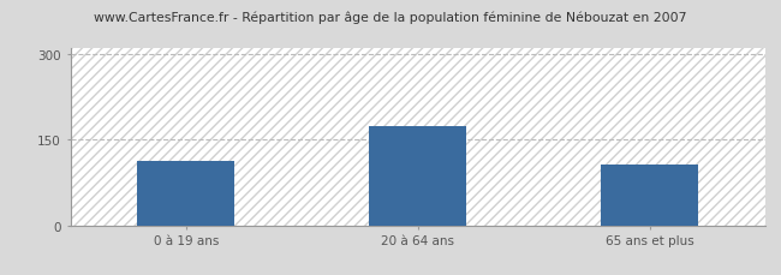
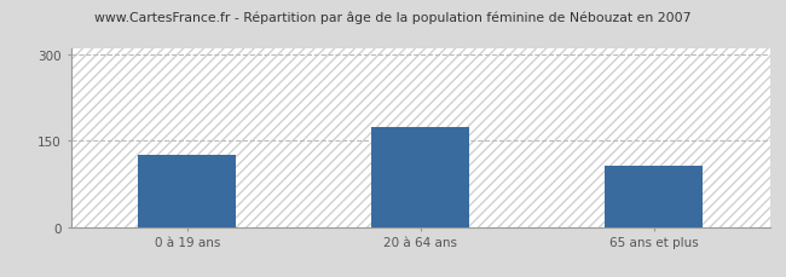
0 à 19 ans: 113 -> 125
